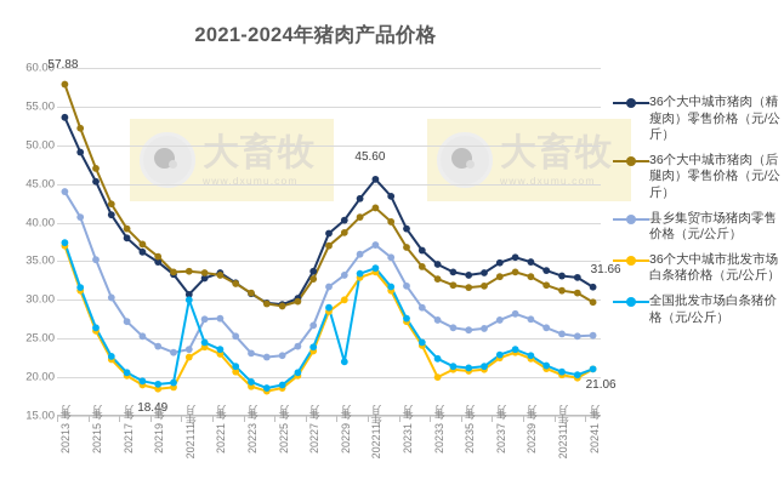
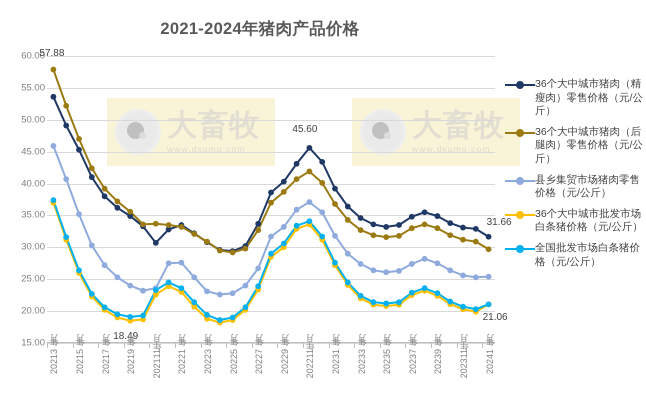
县乡集贸市场猪肉零售价格（元/公斤）/2021年3月: 44 -> 46
全国批发市场白条猪价格（元/公斤）/2021年11月: 30 -> 23
全国批发市场白条猪价格（元/公斤）/2022年9月: 22 -> 31
36个大中城市批发市场白条猪价格（元/公斤）/2023年3月: 20 -> 22
